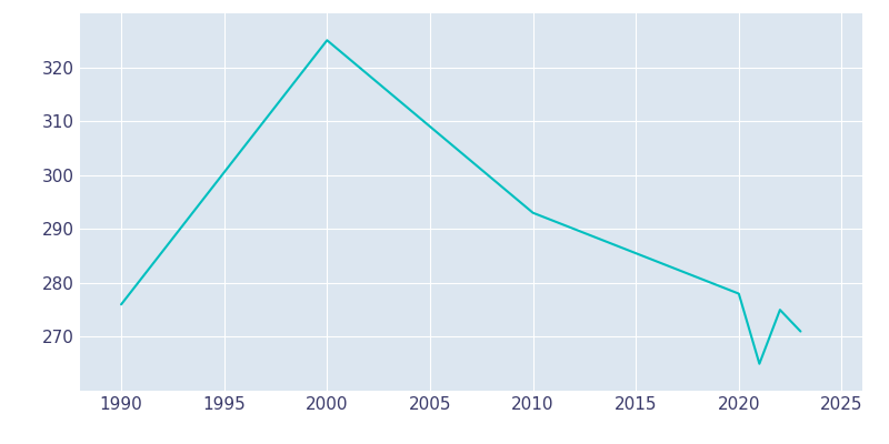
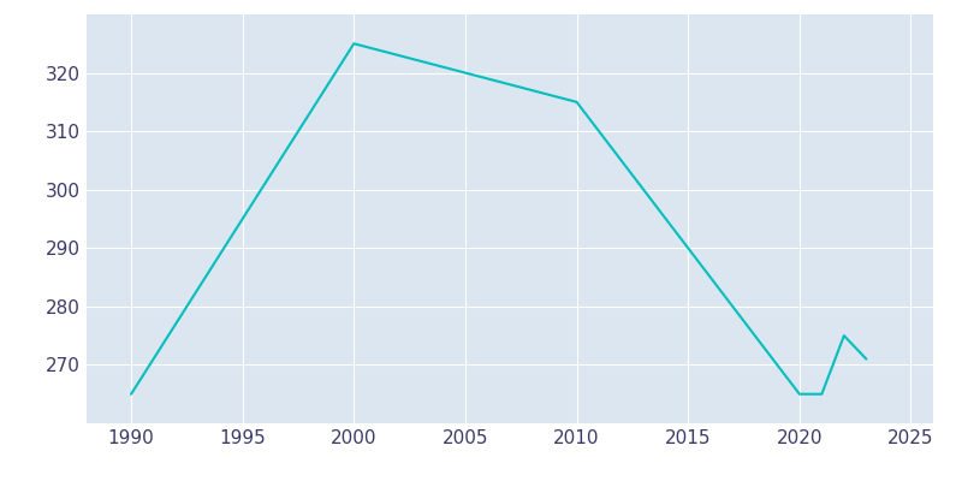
1990: 276 -> 265
2010: 293 -> 315
2020: 278 -> 265
